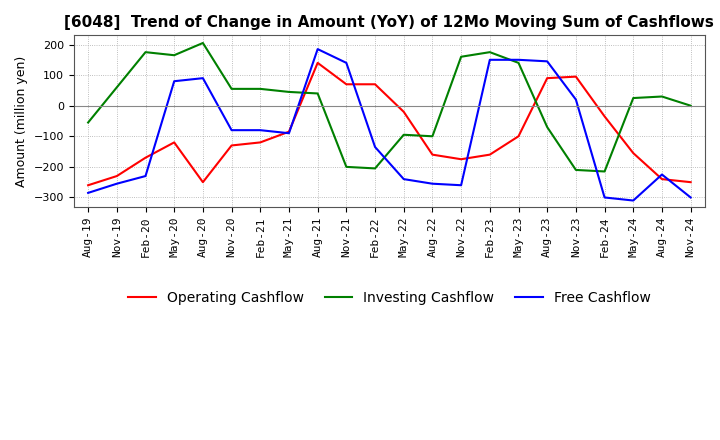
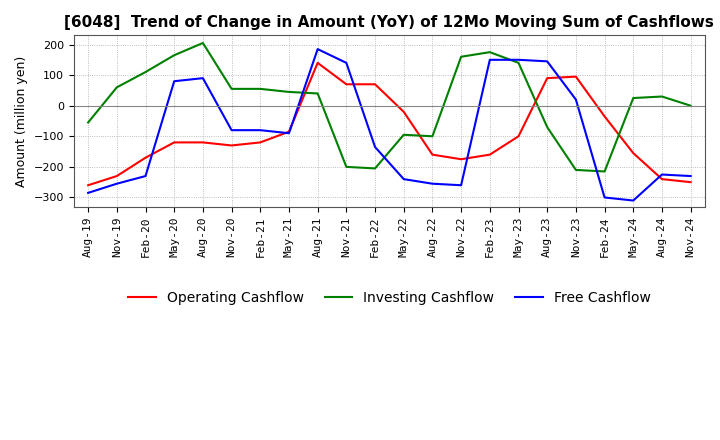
Investing Cashflow/Feb-20: 175 -> 110
Operating Cashflow/Aug-20: -250 -> -120
Free Cashflow/Nov-24: -300 -> -230
